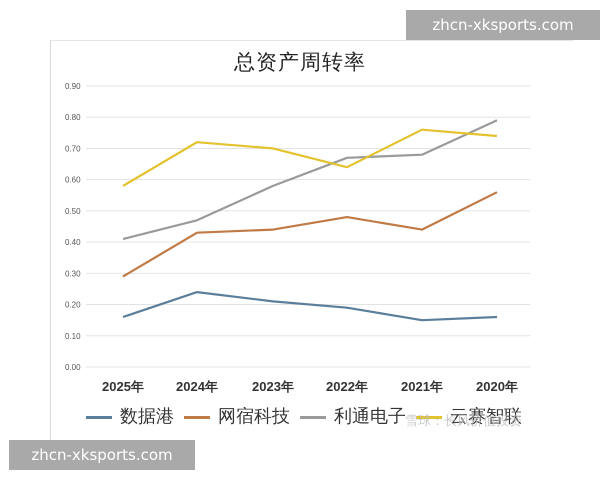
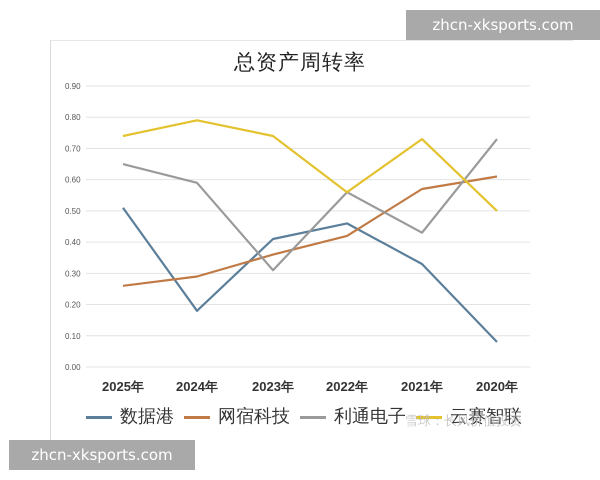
数据港/2025年: 0.16 -> 0.51
网宿科技/2025年: 0.29 -> 0.26
利通电子/2025年: 0.41 -> 0.65
云赛智联/2025年: 0.58 -> 0.74
数据港/2024年: 0.24 -> 0.18
网宿科技/2024年: 0.43 -> 0.29
利通电子/2024年: 0.47 -> 0.59
云赛智联/2024年: 0.72 -> 0.79
数据港/2023年: 0.21 -> 0.41
网宿科技/2023年: 0.44 -> 0.36
利通电子/2023年: 0.58 -> 0.31
云赛智联/2023年: 0.70 -> 0.74
数据港/2022年: 0.19 -> 0.46
网宿科技/2022年: 0.48 -> 0.42
利通电子/2022年: 0.67 -> 0.56
云赛智联/2022年: 0.64 -> 0.56
数据港/2021年: 0.15 -> 0.33
网宿科技/2021年: 0.44 -> 0.57
利通电子/2021年: 0.68 -> 0.43
云赛智联/2021年: 0.76 -> 0.73
数据港/2020年: 0.16 -> 0.08
网宿科技/2020年: 0.56 -> 0.61
利通电子/2020年: 0.79 -> 0.73
云赛智联/2020年: 0.74 -> 0.50
